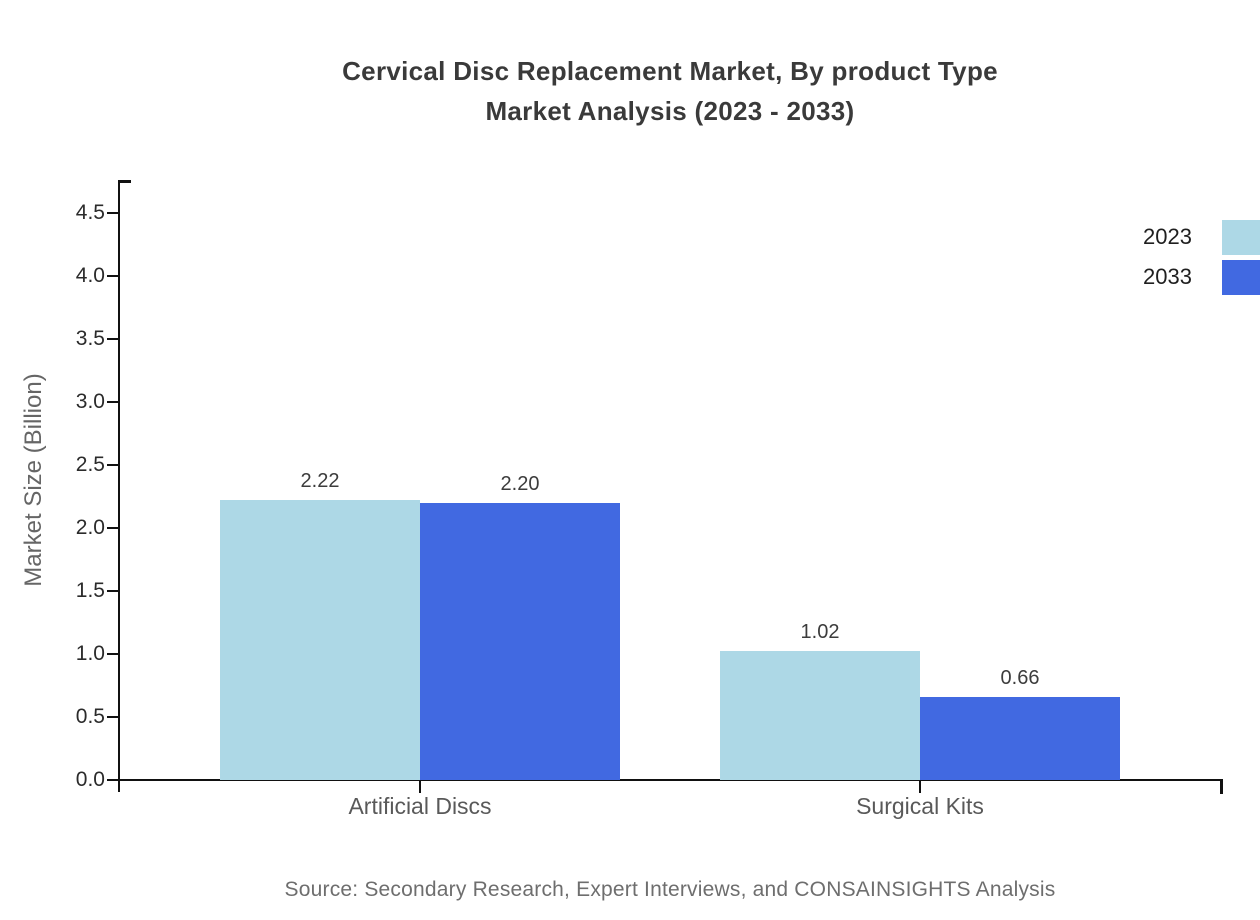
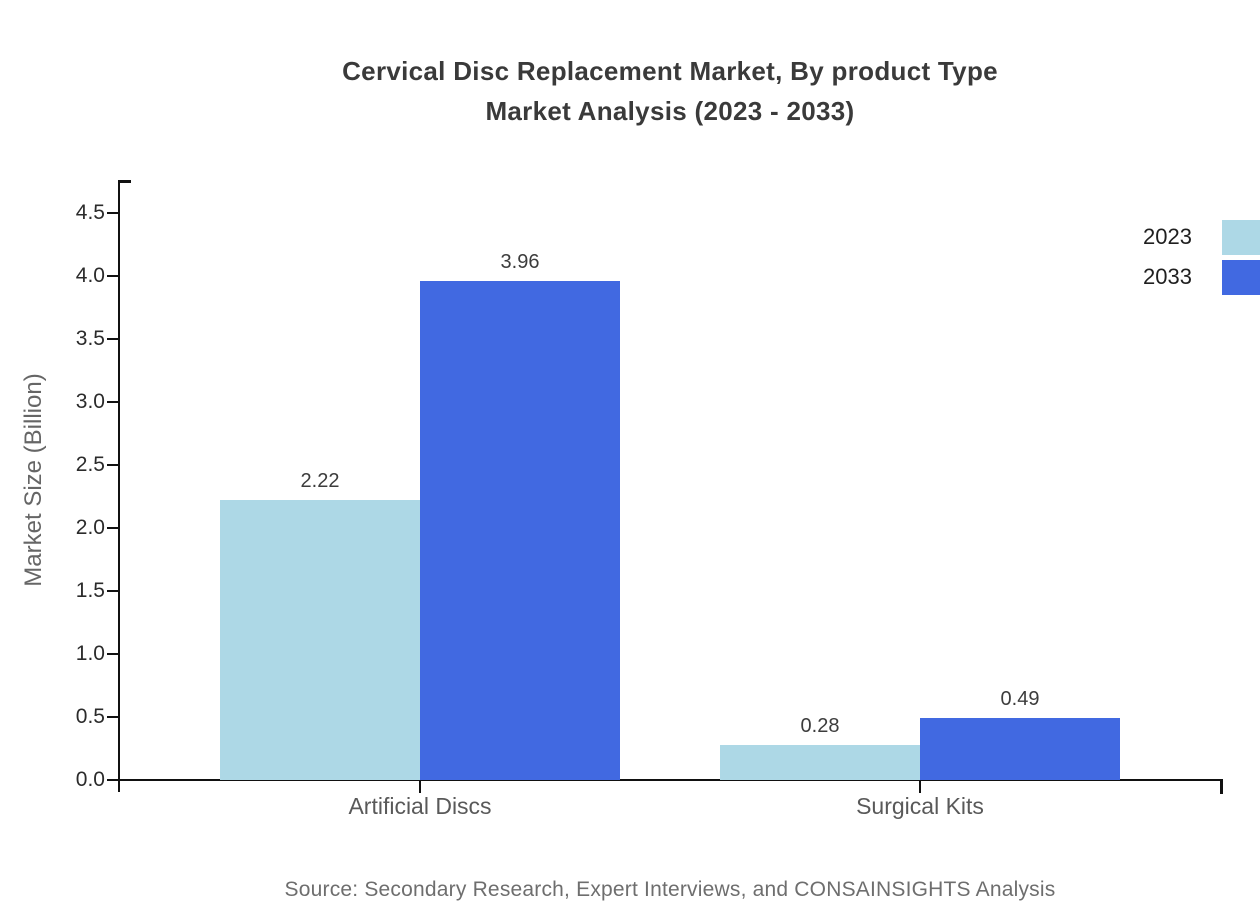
2033/Artificial Discs: 2.20 -> 3.96
2023/Surgical Kits: 1.02 -> 0.28
2033/Surgical Kits: 0.66 -> 0.49
